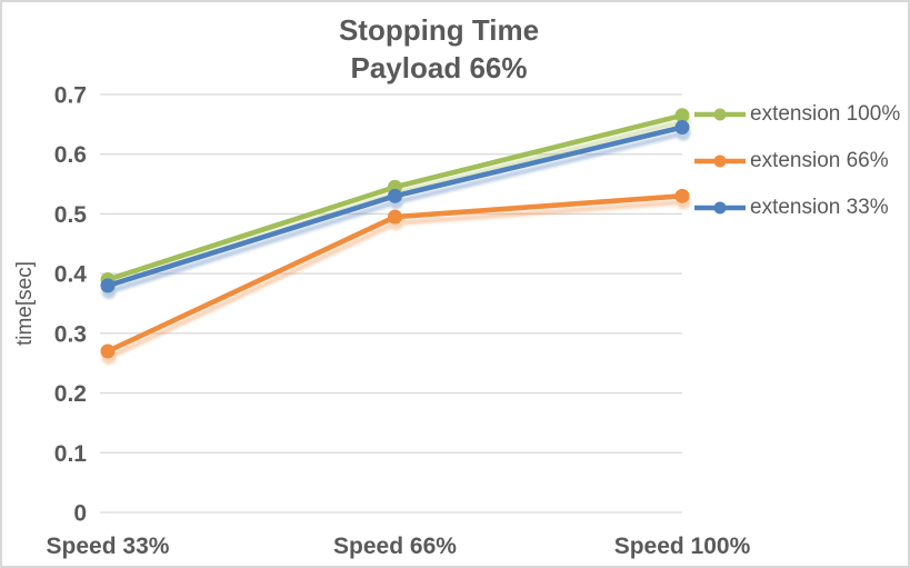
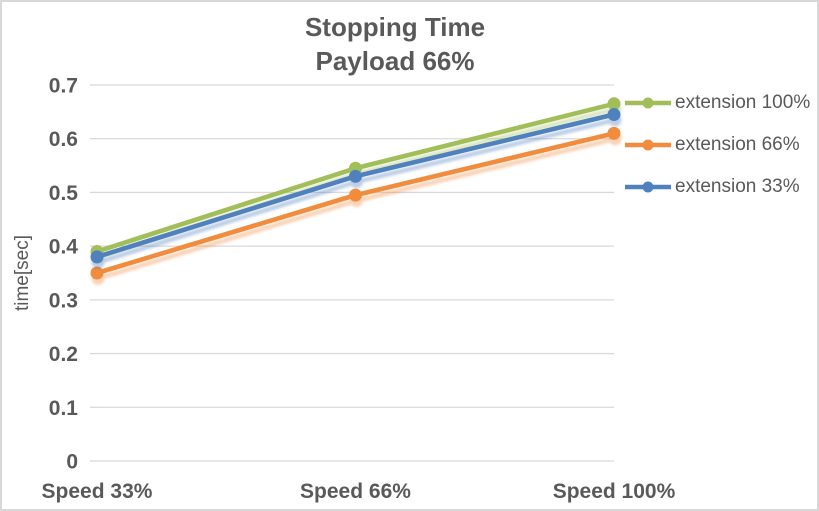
extension 66%/Speed 33%: 0.27 -> 0.35
extension 66%/Speed 100%: 0.53 -> 0.61
